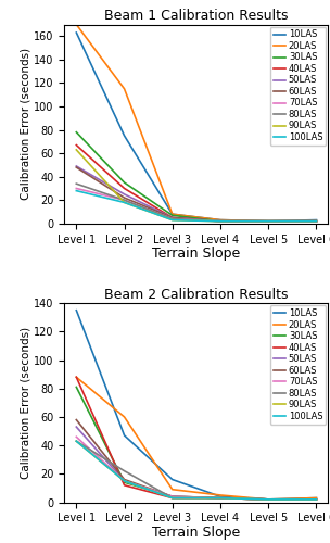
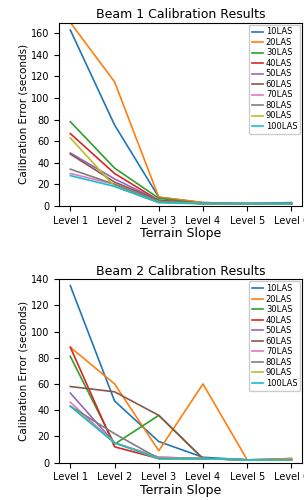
Beam 2 Calibration Results/60LAS/Level 2: 16 -> 54
Beam 2 Calibration Results/30LAS/Level 3: 4 -> 36
Beam 2 Calibration Results/60LAS/Level 3: 4 -> 36
Beam 2 Calibration Results/20LAS/Level 4: 5 -> 60
